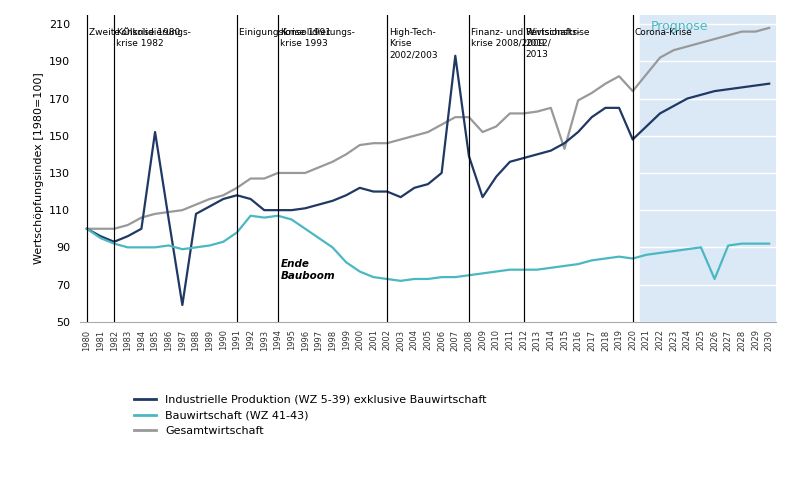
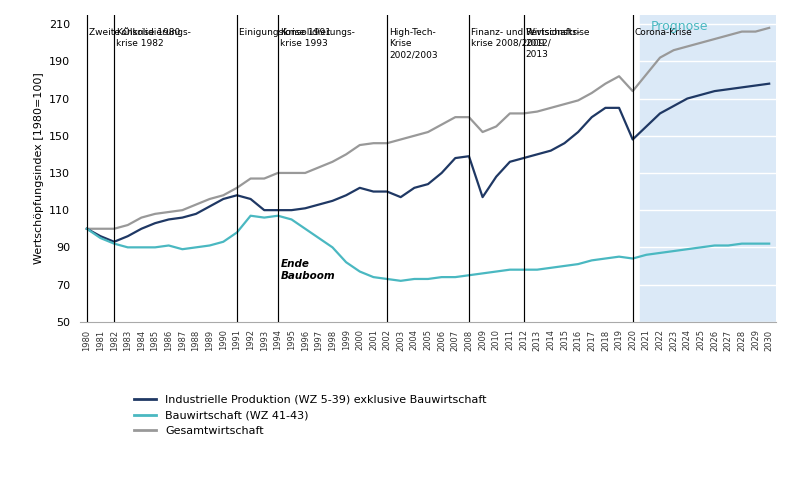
Industrielle Produktion (WZ 5-39) exklusive Bauwirtschaft/1985: 152 -> 103
Industrielle Produktion (WZ 5-39) exklusive Bauwirtschaft/1987: 59 -> 106
Industrielle Produktion (WZ 5-39) exklusive Bauwirtschaft/2007: 193 -> 138
Gesamtwirtschaft/2015: 143 -> 167
Bauwirtschaft (WZ 41-43)/2026: 73 -> 91
